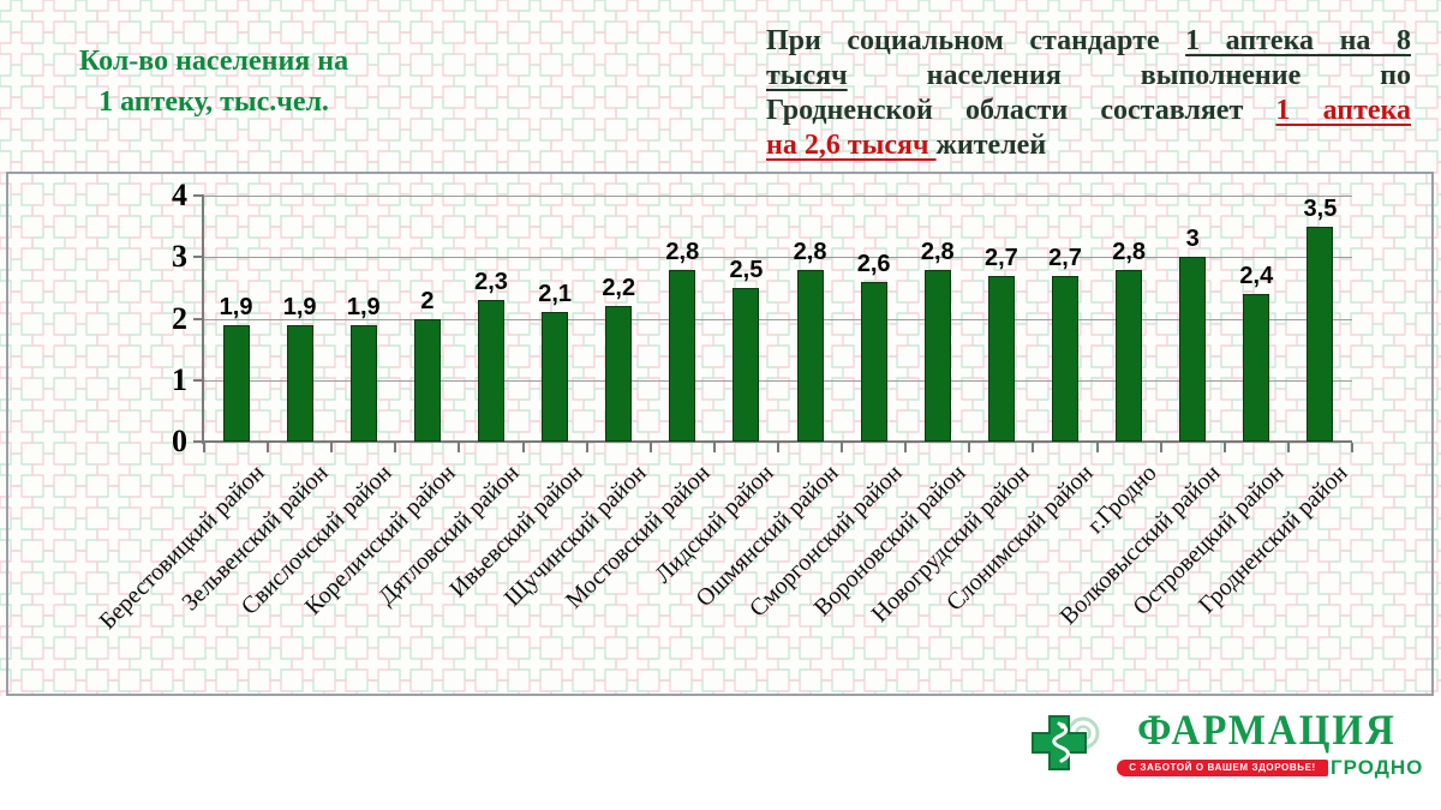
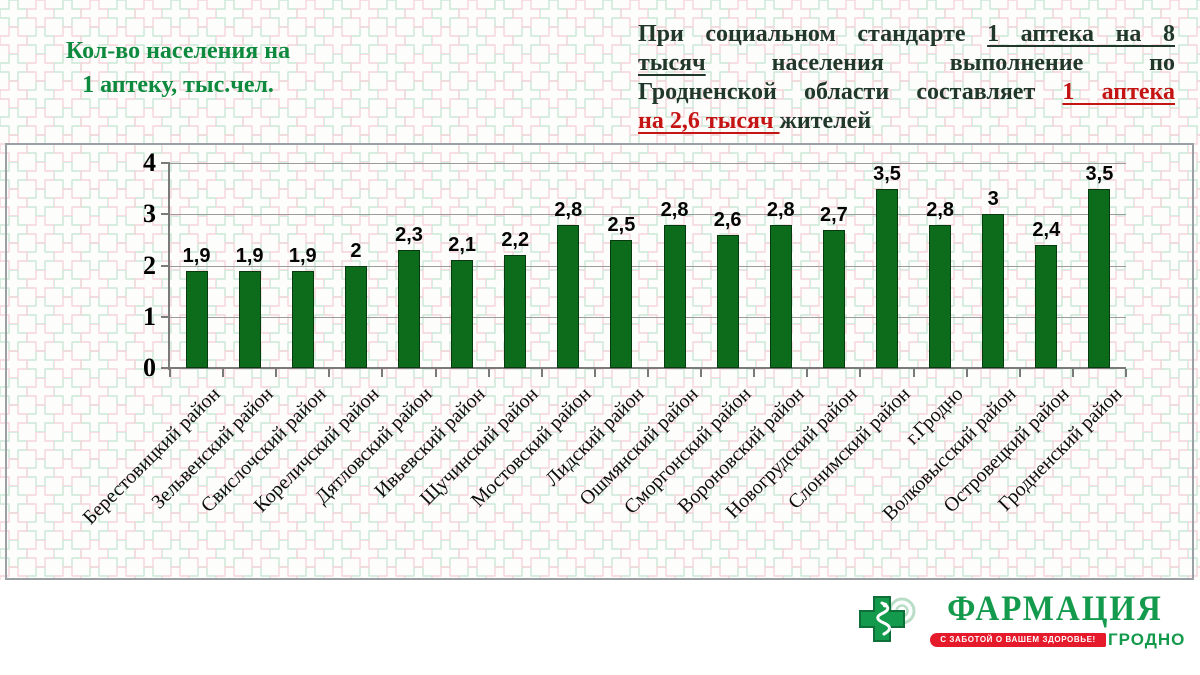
Слонимский район: 2,7 -> 3,5
